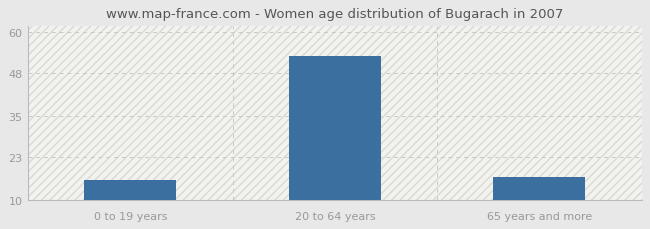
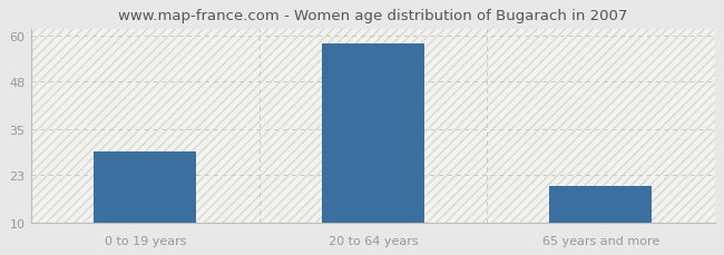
0 to 19 years: 16 -> 29
20 to 64 years: 53 -> 58
65 years and more: 17 -> 20
